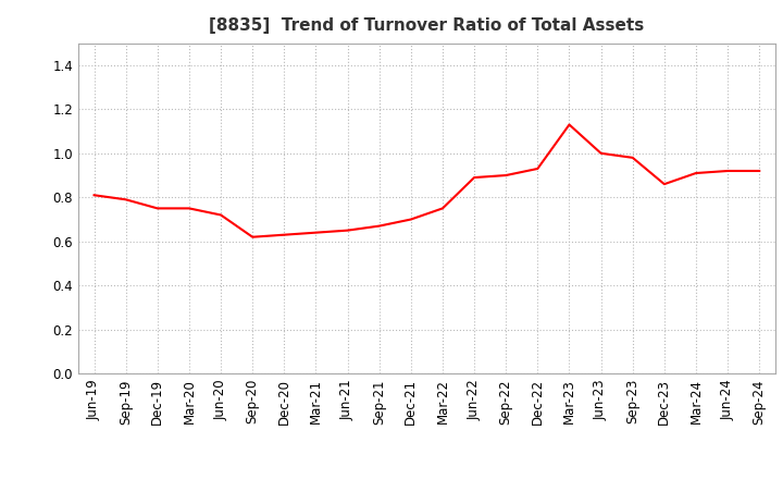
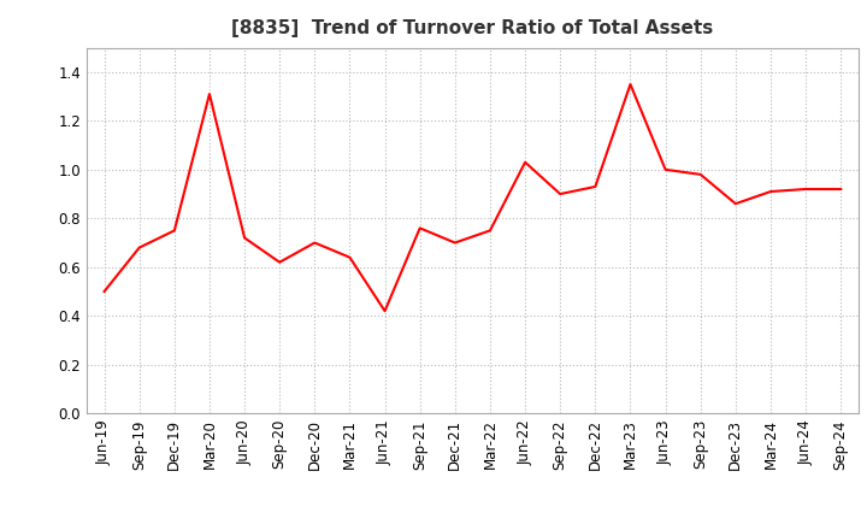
Jun-19: 0.81 -> 0.50
Sep-19: 0.79 -> 0.68
Mar-20: 0.75 -> 1.31
Dec-20: 0.63 -> 0.70
Jun-21: 0.65 -> 0.42
Sep-21: 0.67 -> 0.76
Jun-22: 0.89 -> 1.03
Mar-23: 1.13 -> 1.35
